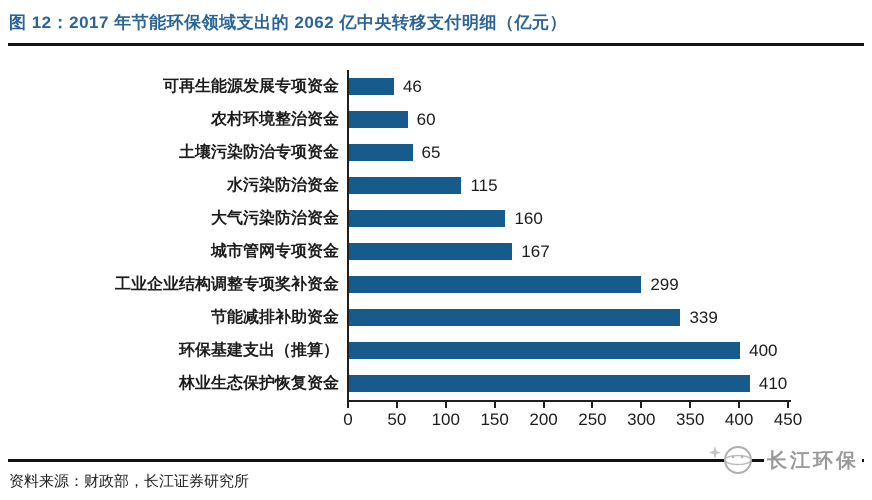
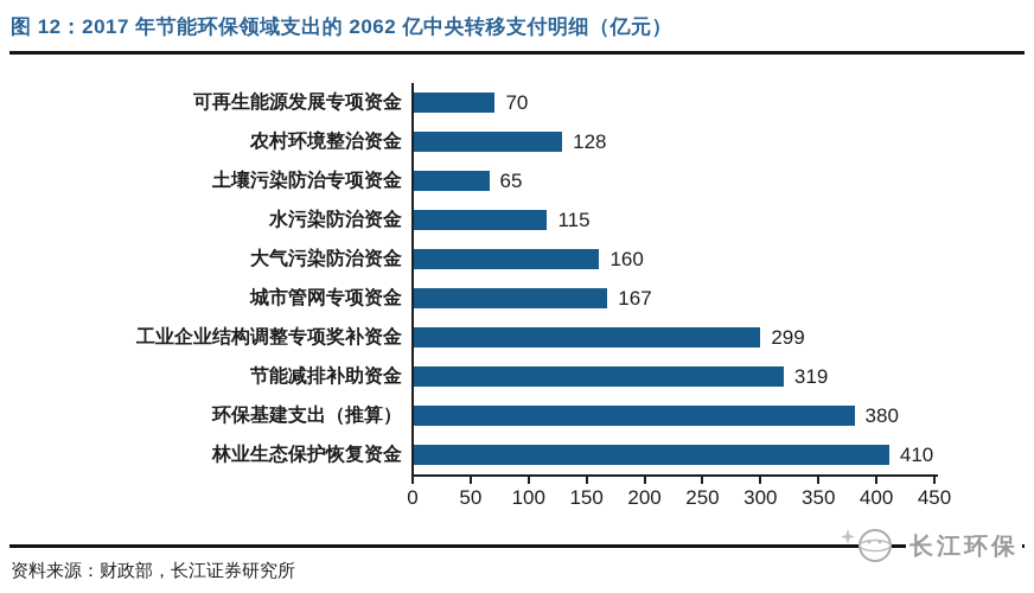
可再生能源发展专项资金: 46 -> 70
农村环境整治资金: 60 -> 128
节能减排补助资金: 339 -> 319
环保基建支出（推算）: 400 -> 380
